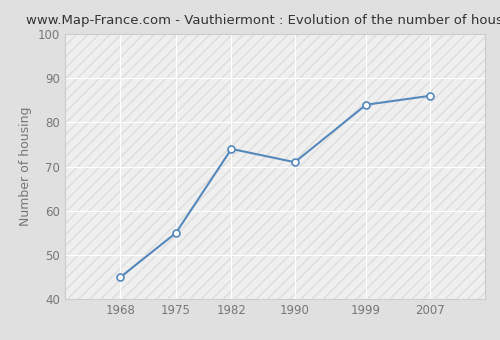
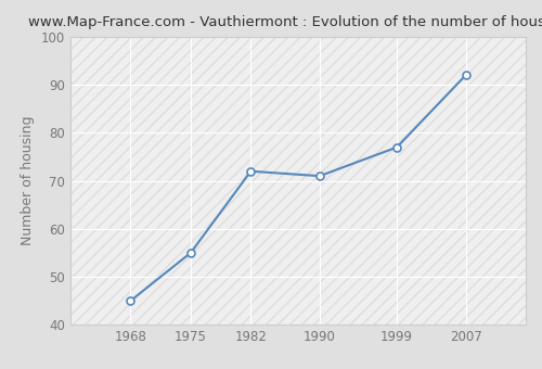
1982: 74 -> 72
1999: 84 -> 77
2007: 86 -> 92
